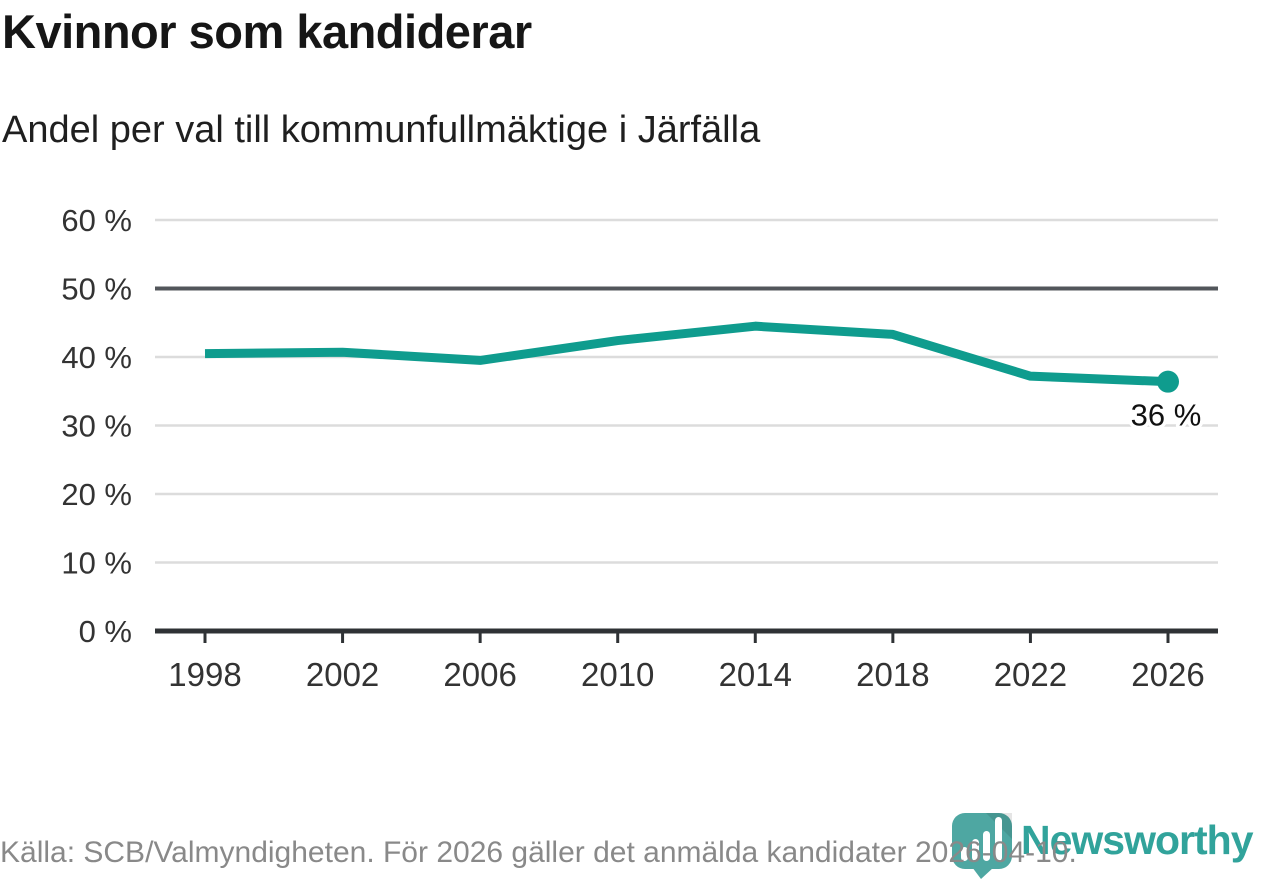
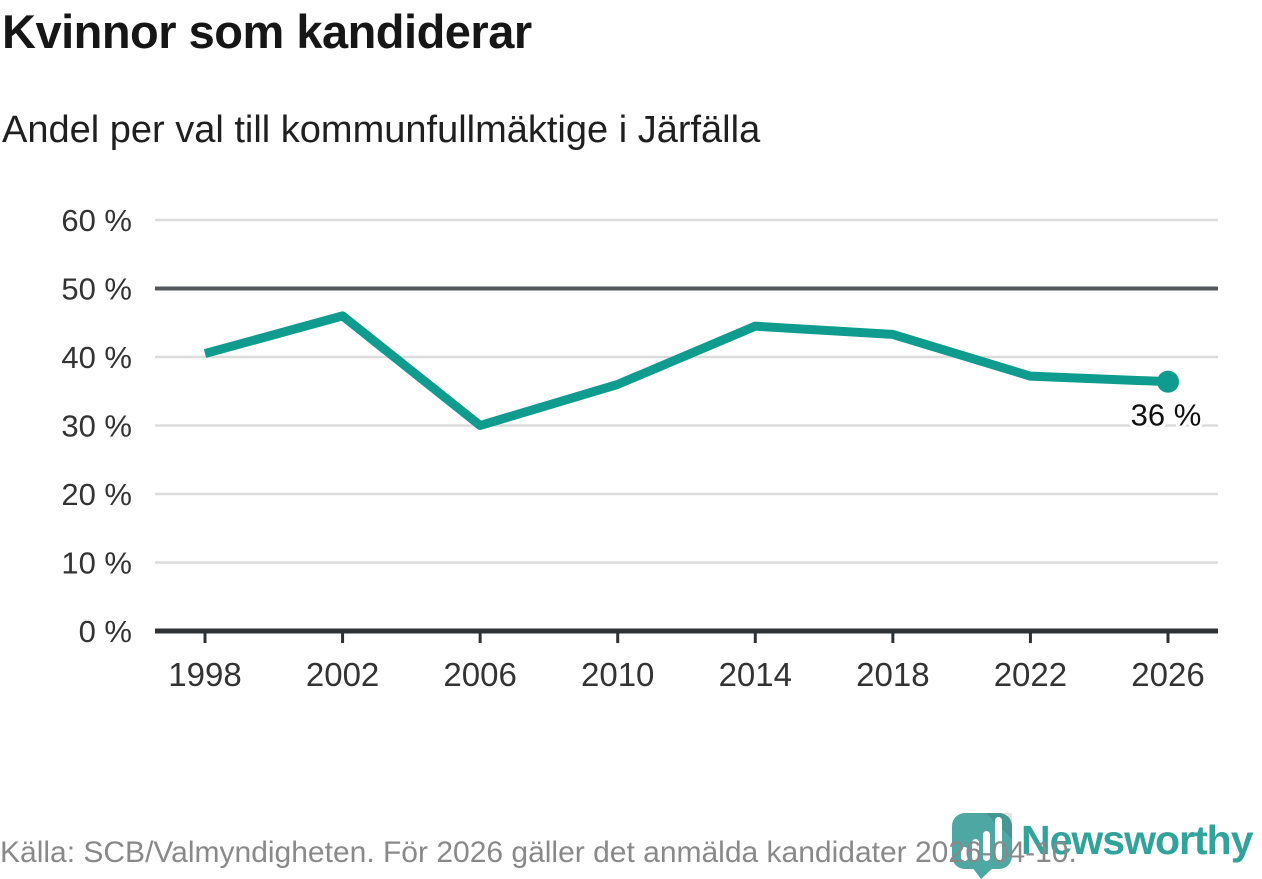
2002: 41% -> 46%
2006: 40% -> 30%
2010: 42% -> 36%
